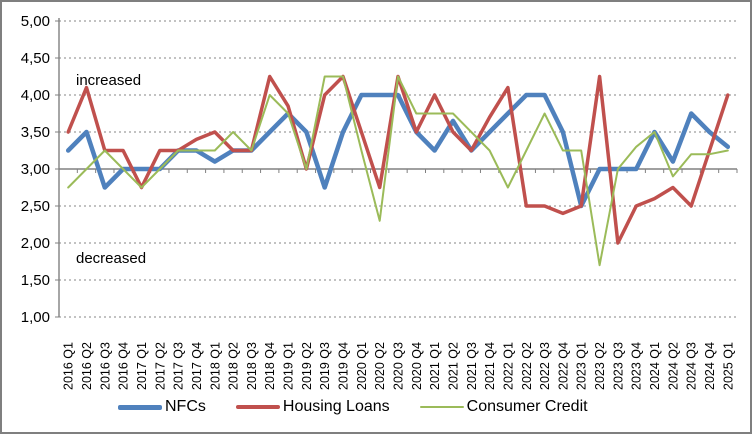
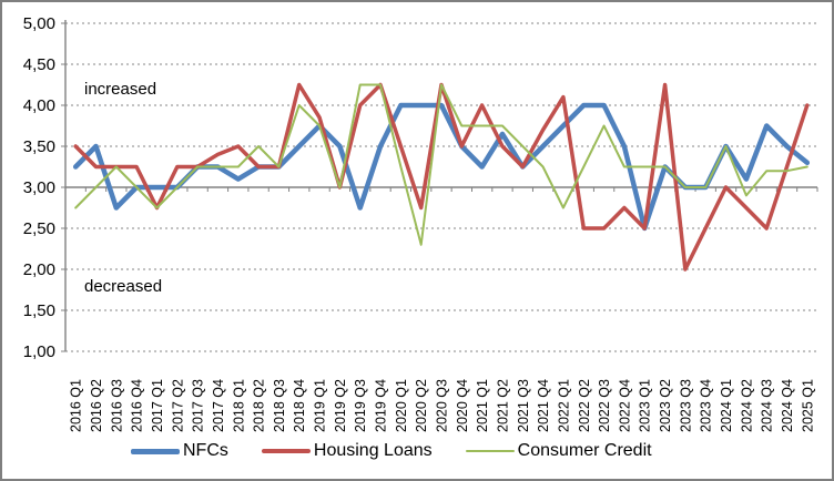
Housing Loans/2016 Q2: 4,1 -> 3,2
Housing Loans/2022 Q4: 2,4 -> 2,8
NFCs/2023 Q2: 3,0 -> 3,2
Consumer Credit/2023 Q2: 1,7 -> 3,2
Consumer Credit/2023 Q4: 3,3 -> 3,0
Housing Loans/2024 Q1: 2,6 -> 3,0
